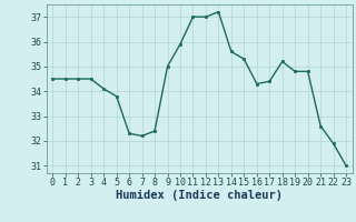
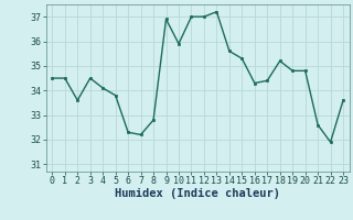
2: 34.5 -> 33.6
8: 32.4 -> 32.8
9: 35.0 -> 36.9
23: 31.0 -> 33.6
